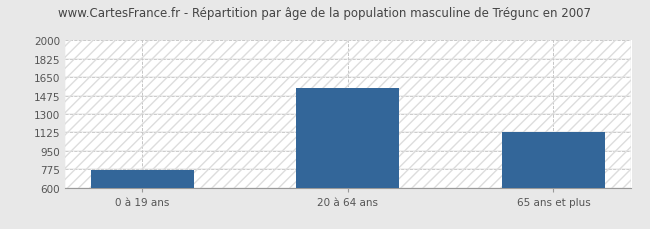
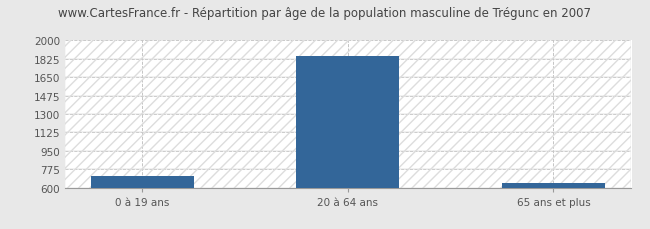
0 à 19 ans: 770 -> 710
20 à 64 ans: 1550 -> 1860
65 ans et plus: 1130 -> 640
